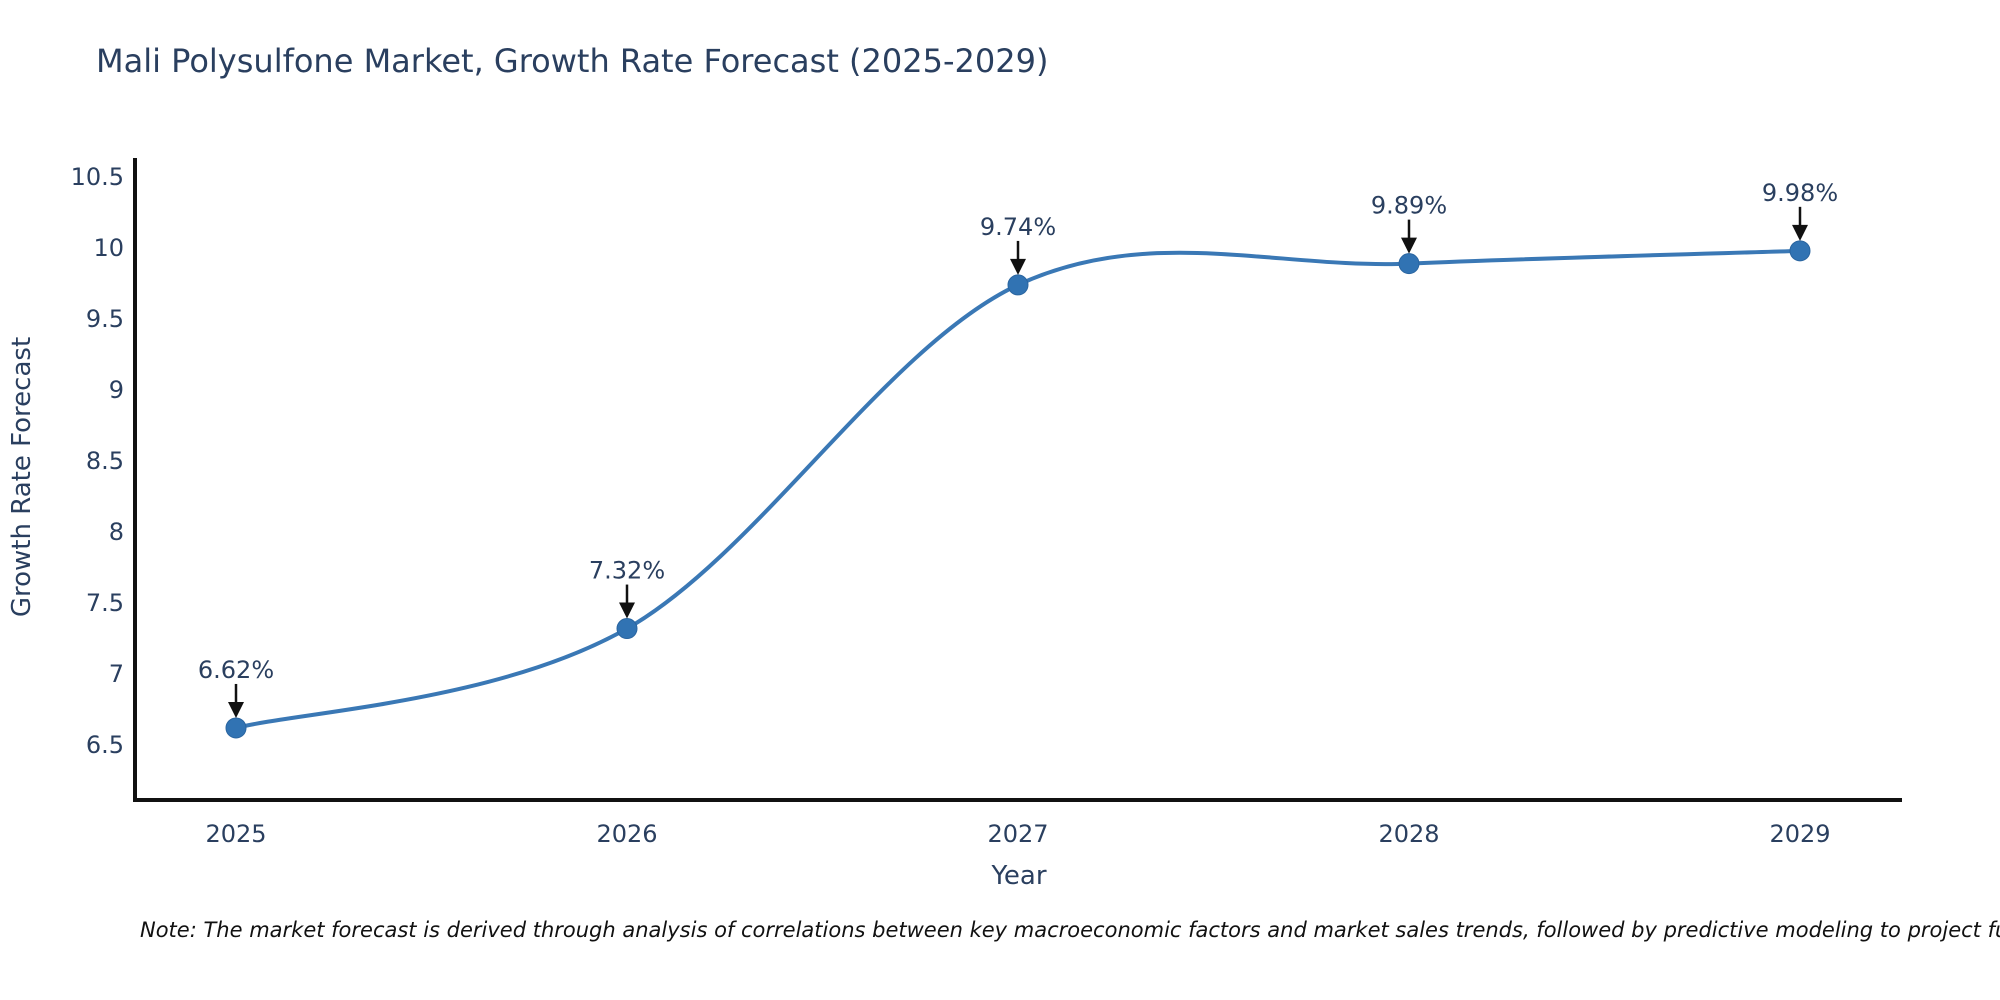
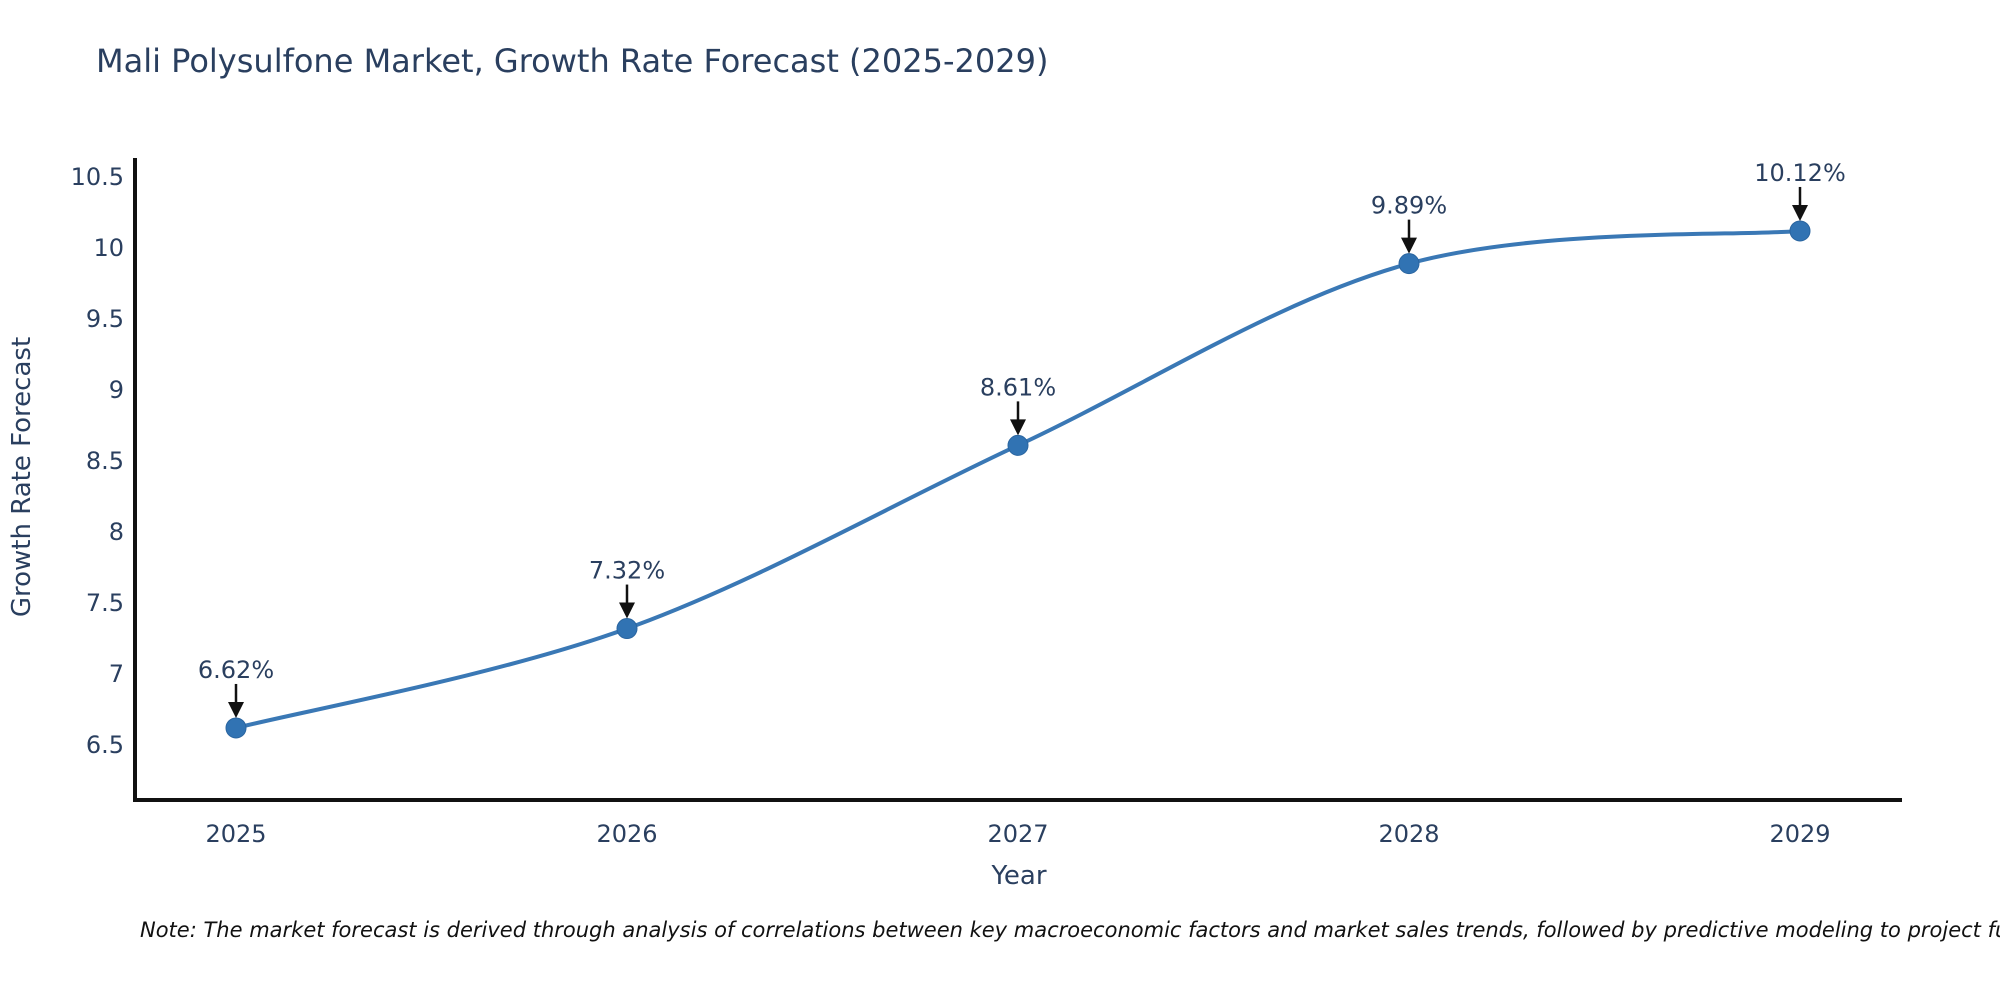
2027: 9.74% -> 8.61%
2029: 9.98% -> 10.12%
